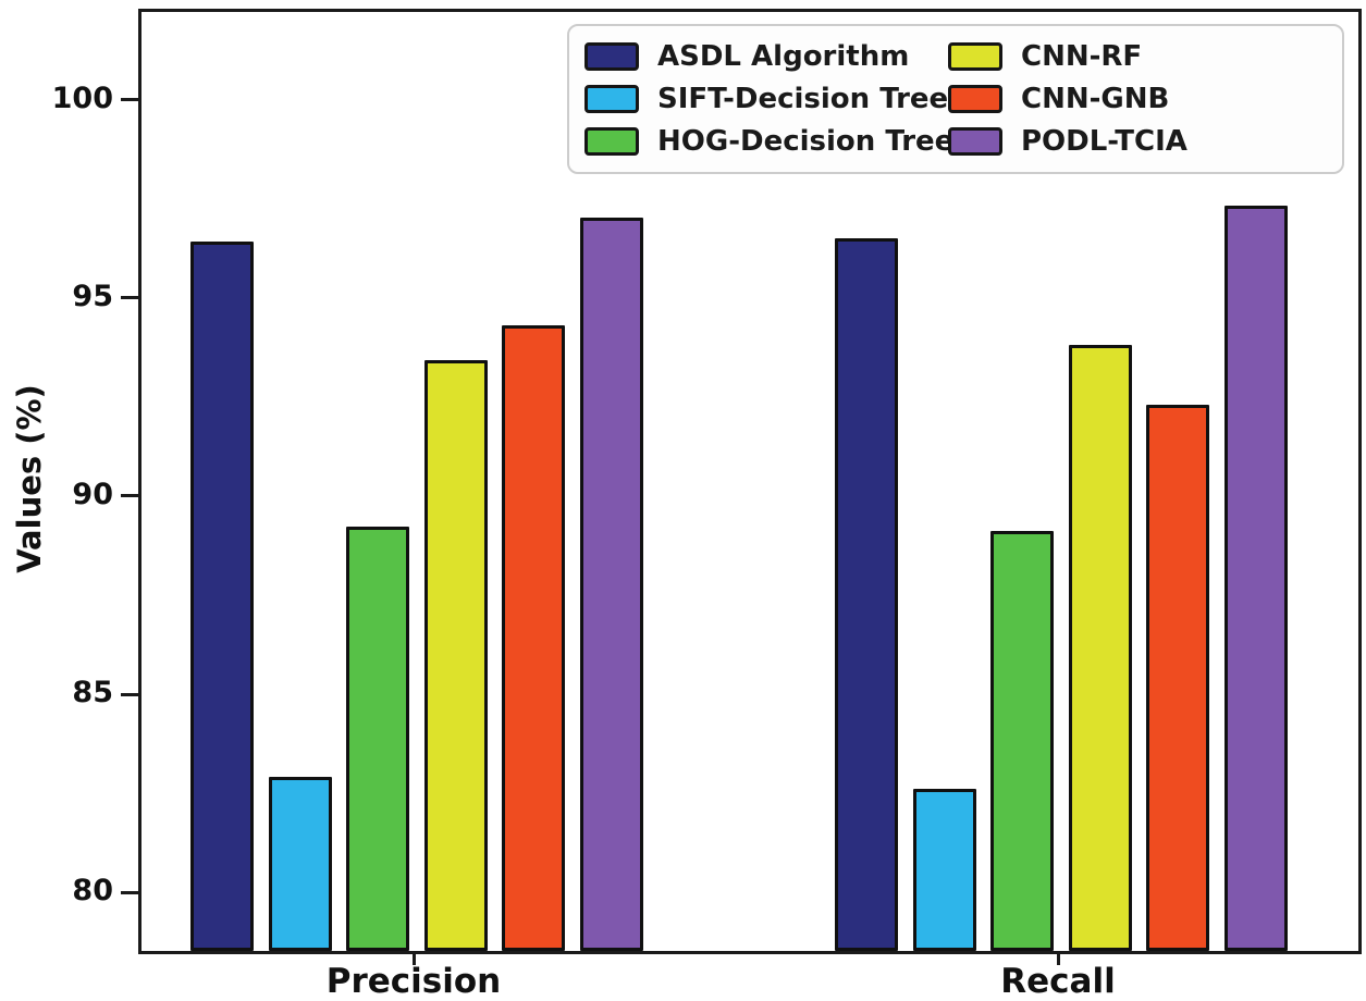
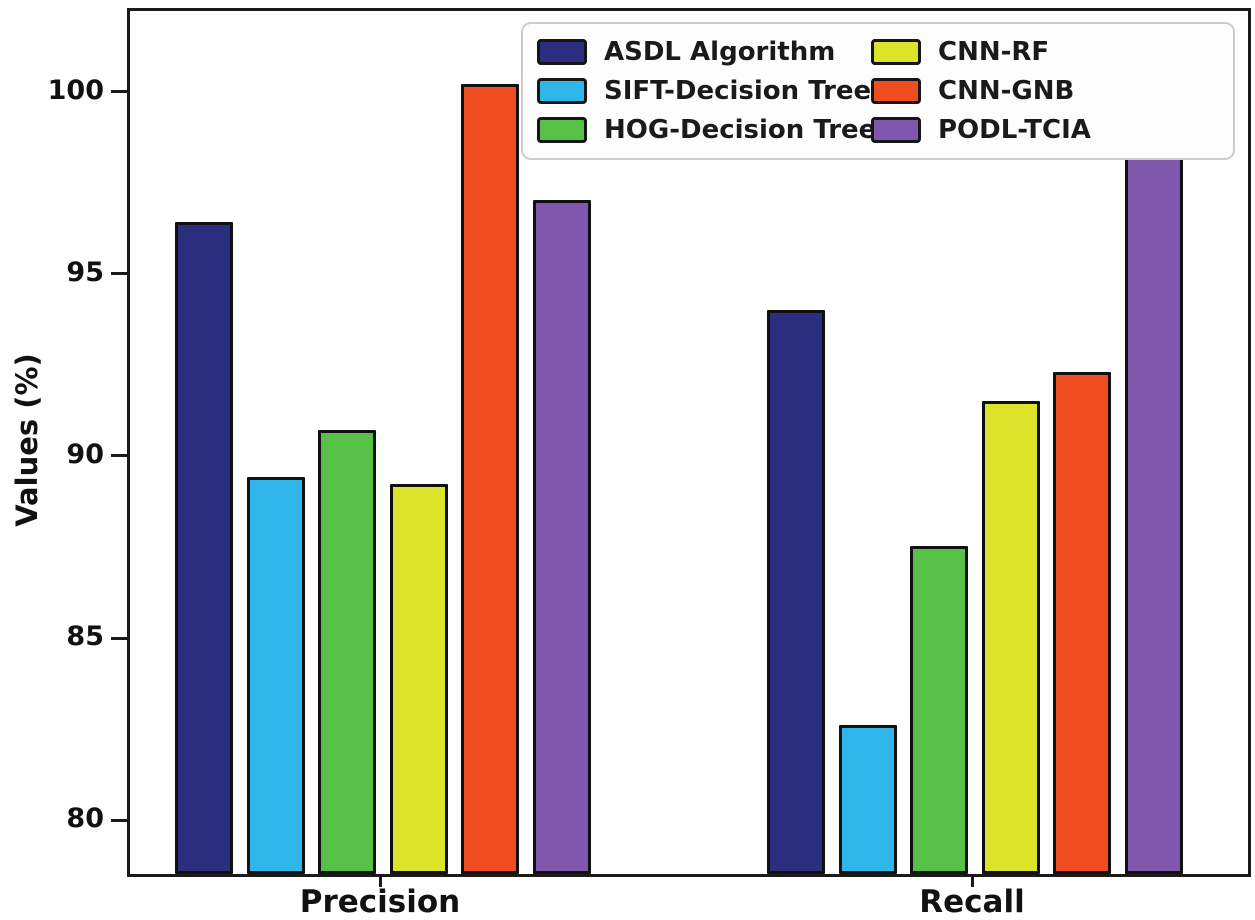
SIFT-Decision Tree/Precision: 83.0 -> 89.5
HOG-Decision Tree/Precision: 89.3 -> 90.8
CNN-RF/Precision: 93.5 -> 89.3
CNN-GNB/Precision: 94.4 -> 100.3
ASDL Algorithm/Recall: 96.6 -> 94.1
HOG-Decision Tree/Recall: 89.2 -> 87.6
CNN-RF/Recall: 93.9 -> 91.6
PODL-TCIA/Recall: 97.4 -> 98.8
